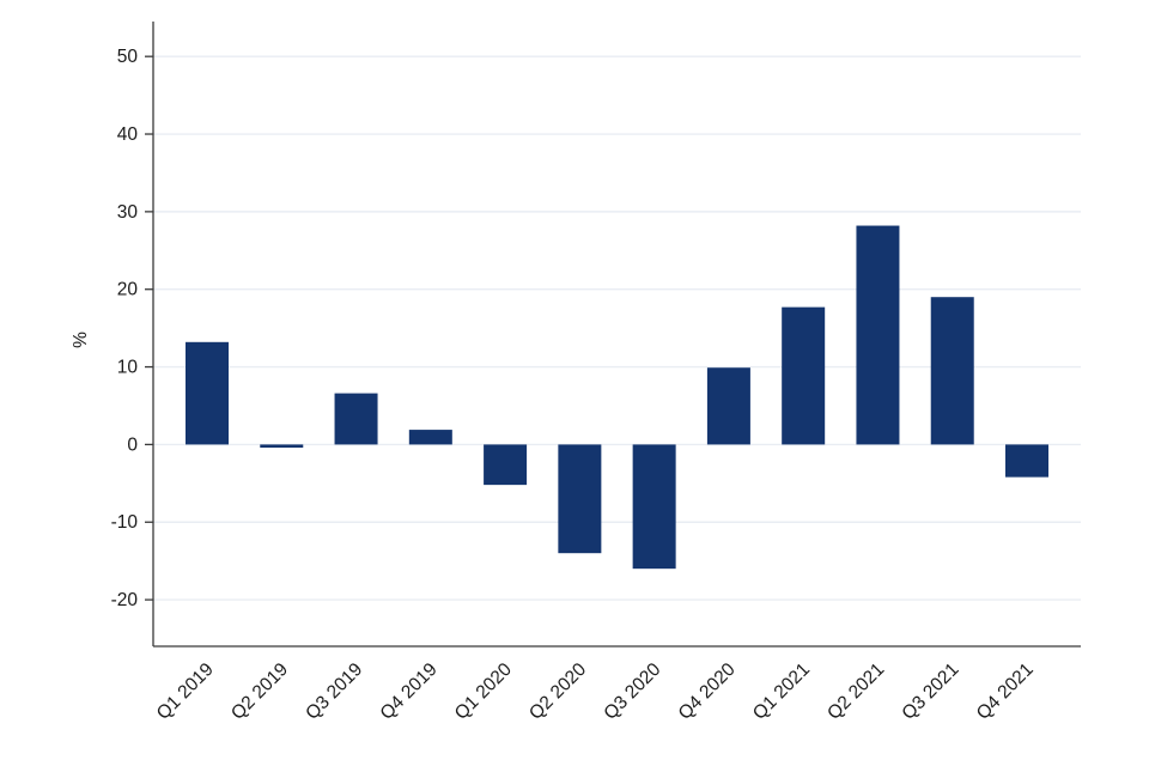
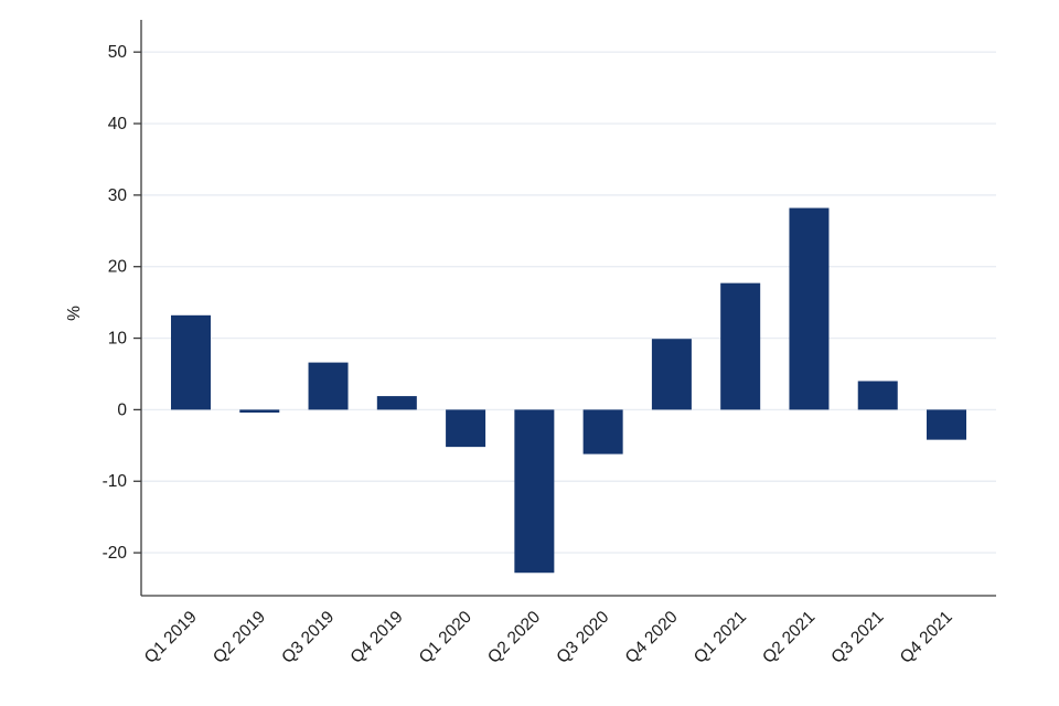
Q2 2020: -14 -> -23
Q3 2020: -16 -> -6
Q3 2021: 19 -> 4
